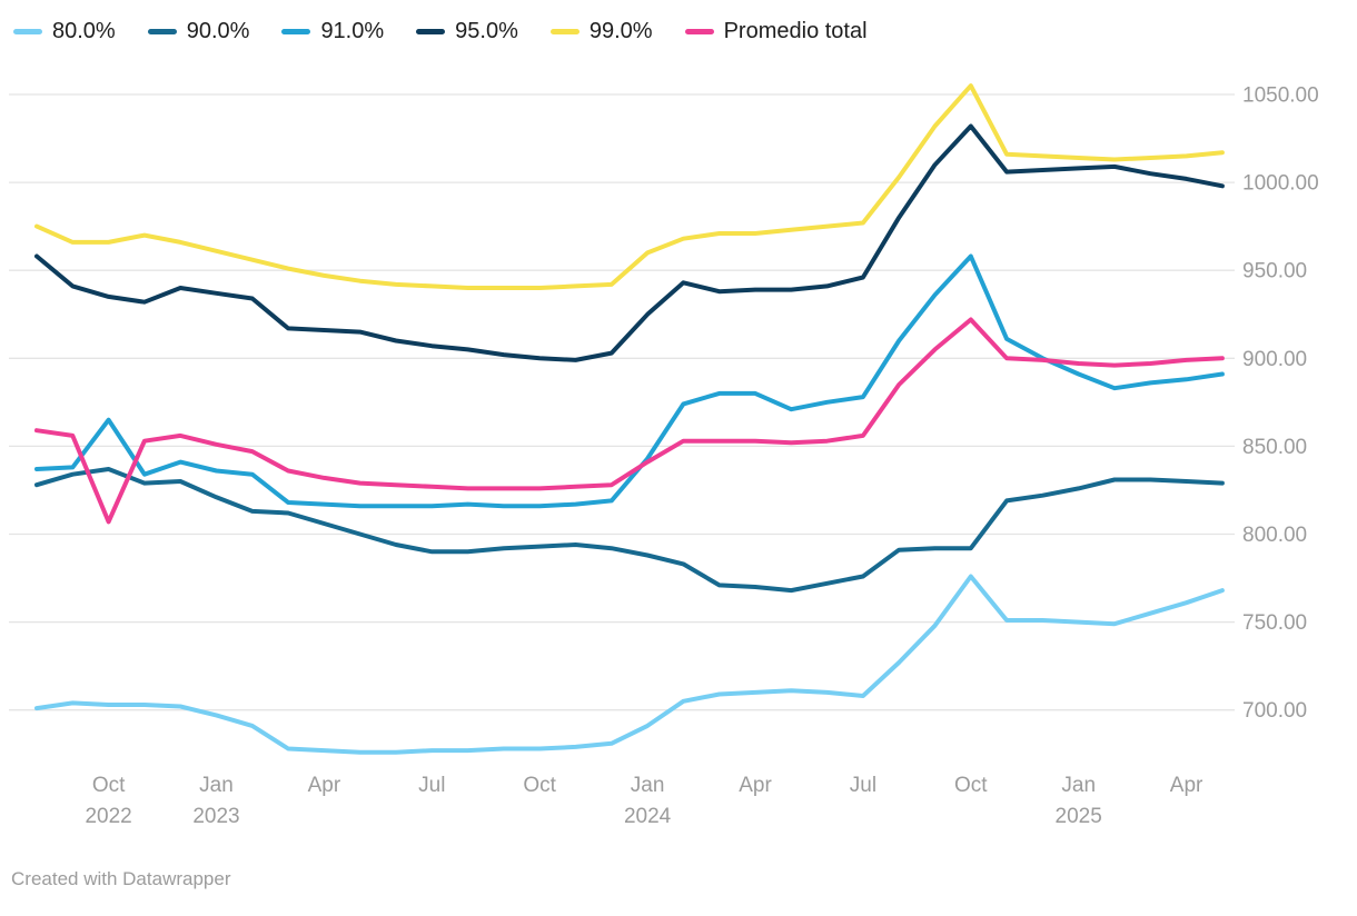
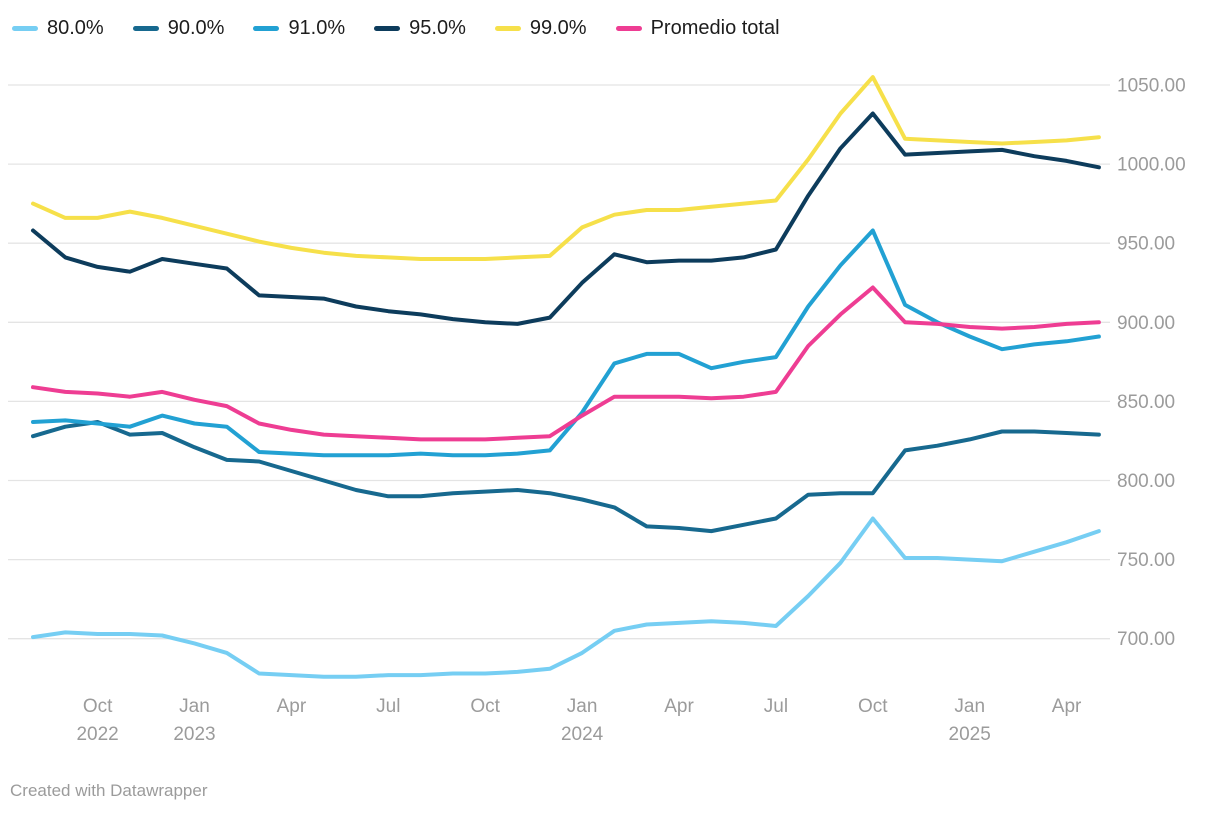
91.0%/Oct 2022: 865 -> 836
Promedio total/Oct 2022: 807 -> 855
